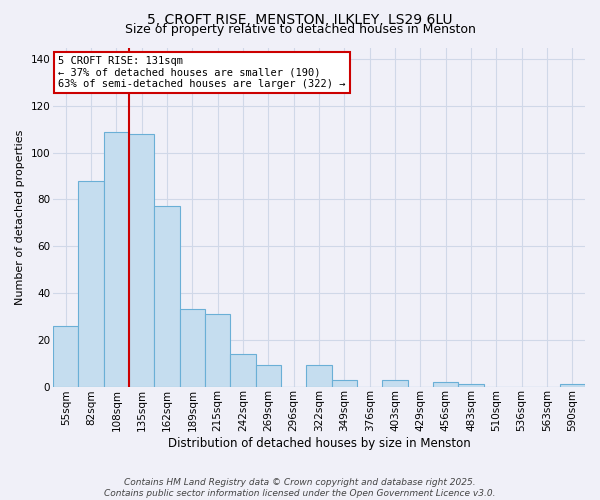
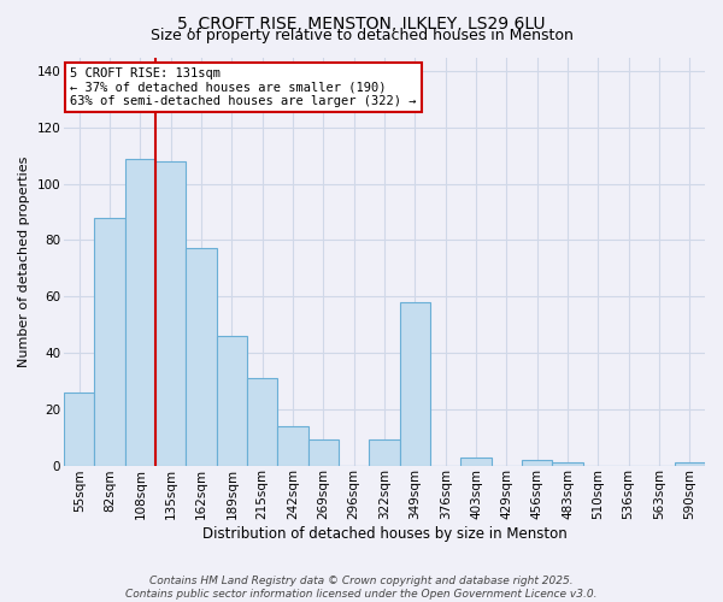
189sqm: 33 -> 46
349sqm: 3 -> 58
